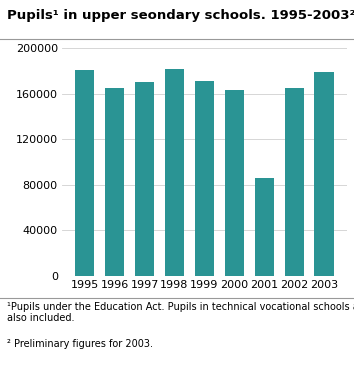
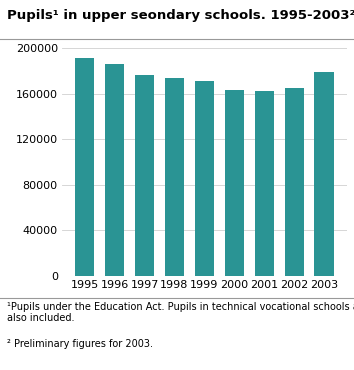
1995: 181000 -> 191000
1996: 165000 -> 186000
1997: 170000 -> 176000
1998: 182000 -> 174000
2001: 86000 -> 162000
